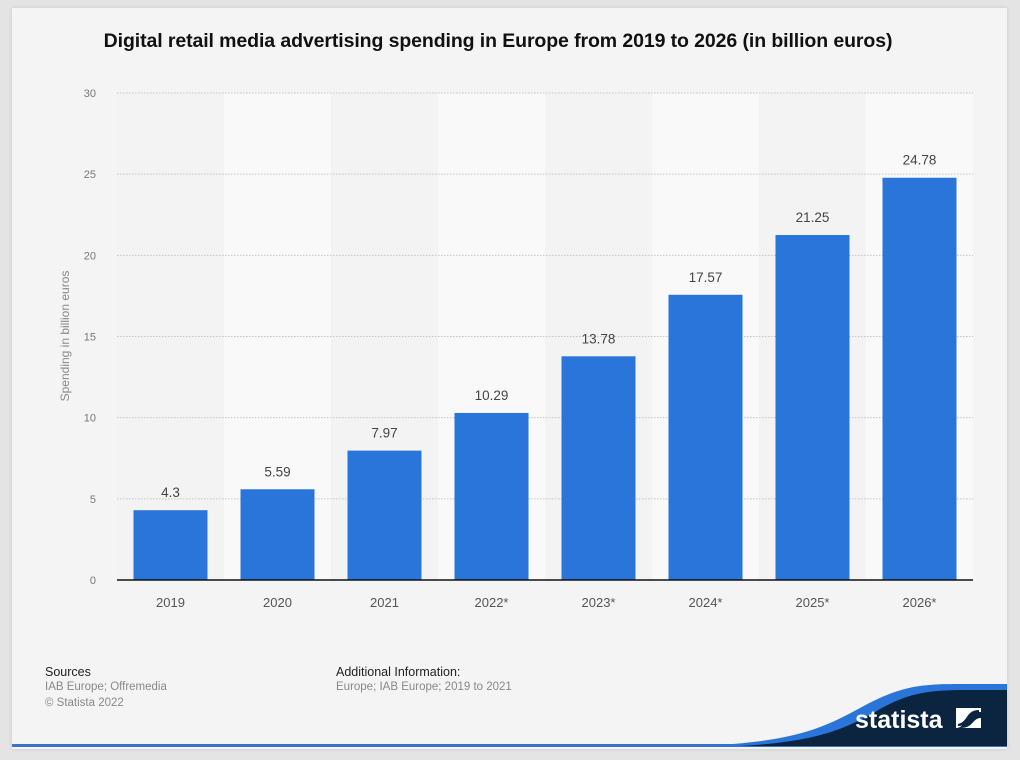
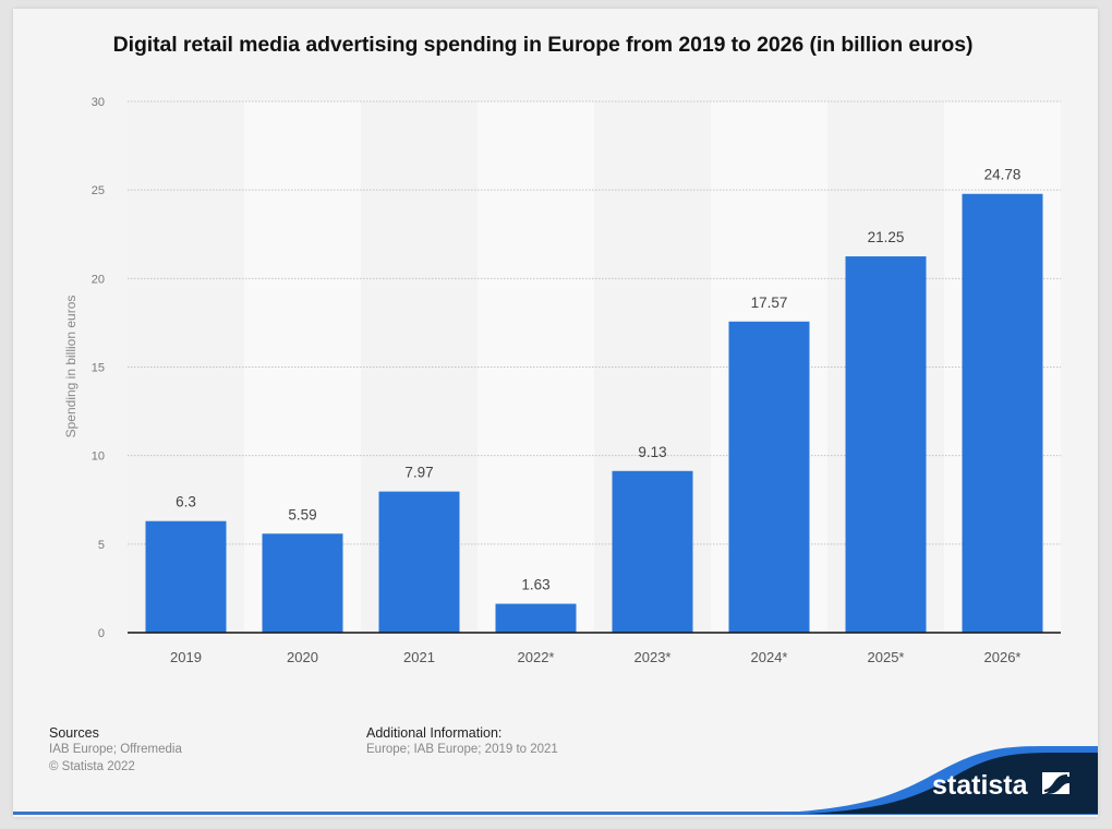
2019: 4.3 -> 6.3
2022*: 10.29 -> 1.63
2023*: 13.78 -> 9.13
